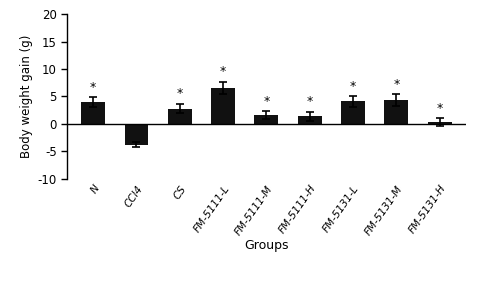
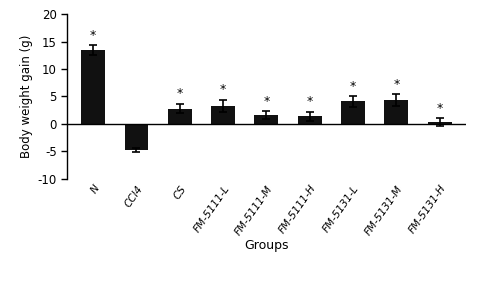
N: 4.0 -> 13.5
CCl4: -3.8 -> -4.8
FM-5111-L: 6.6 -> 3.3
